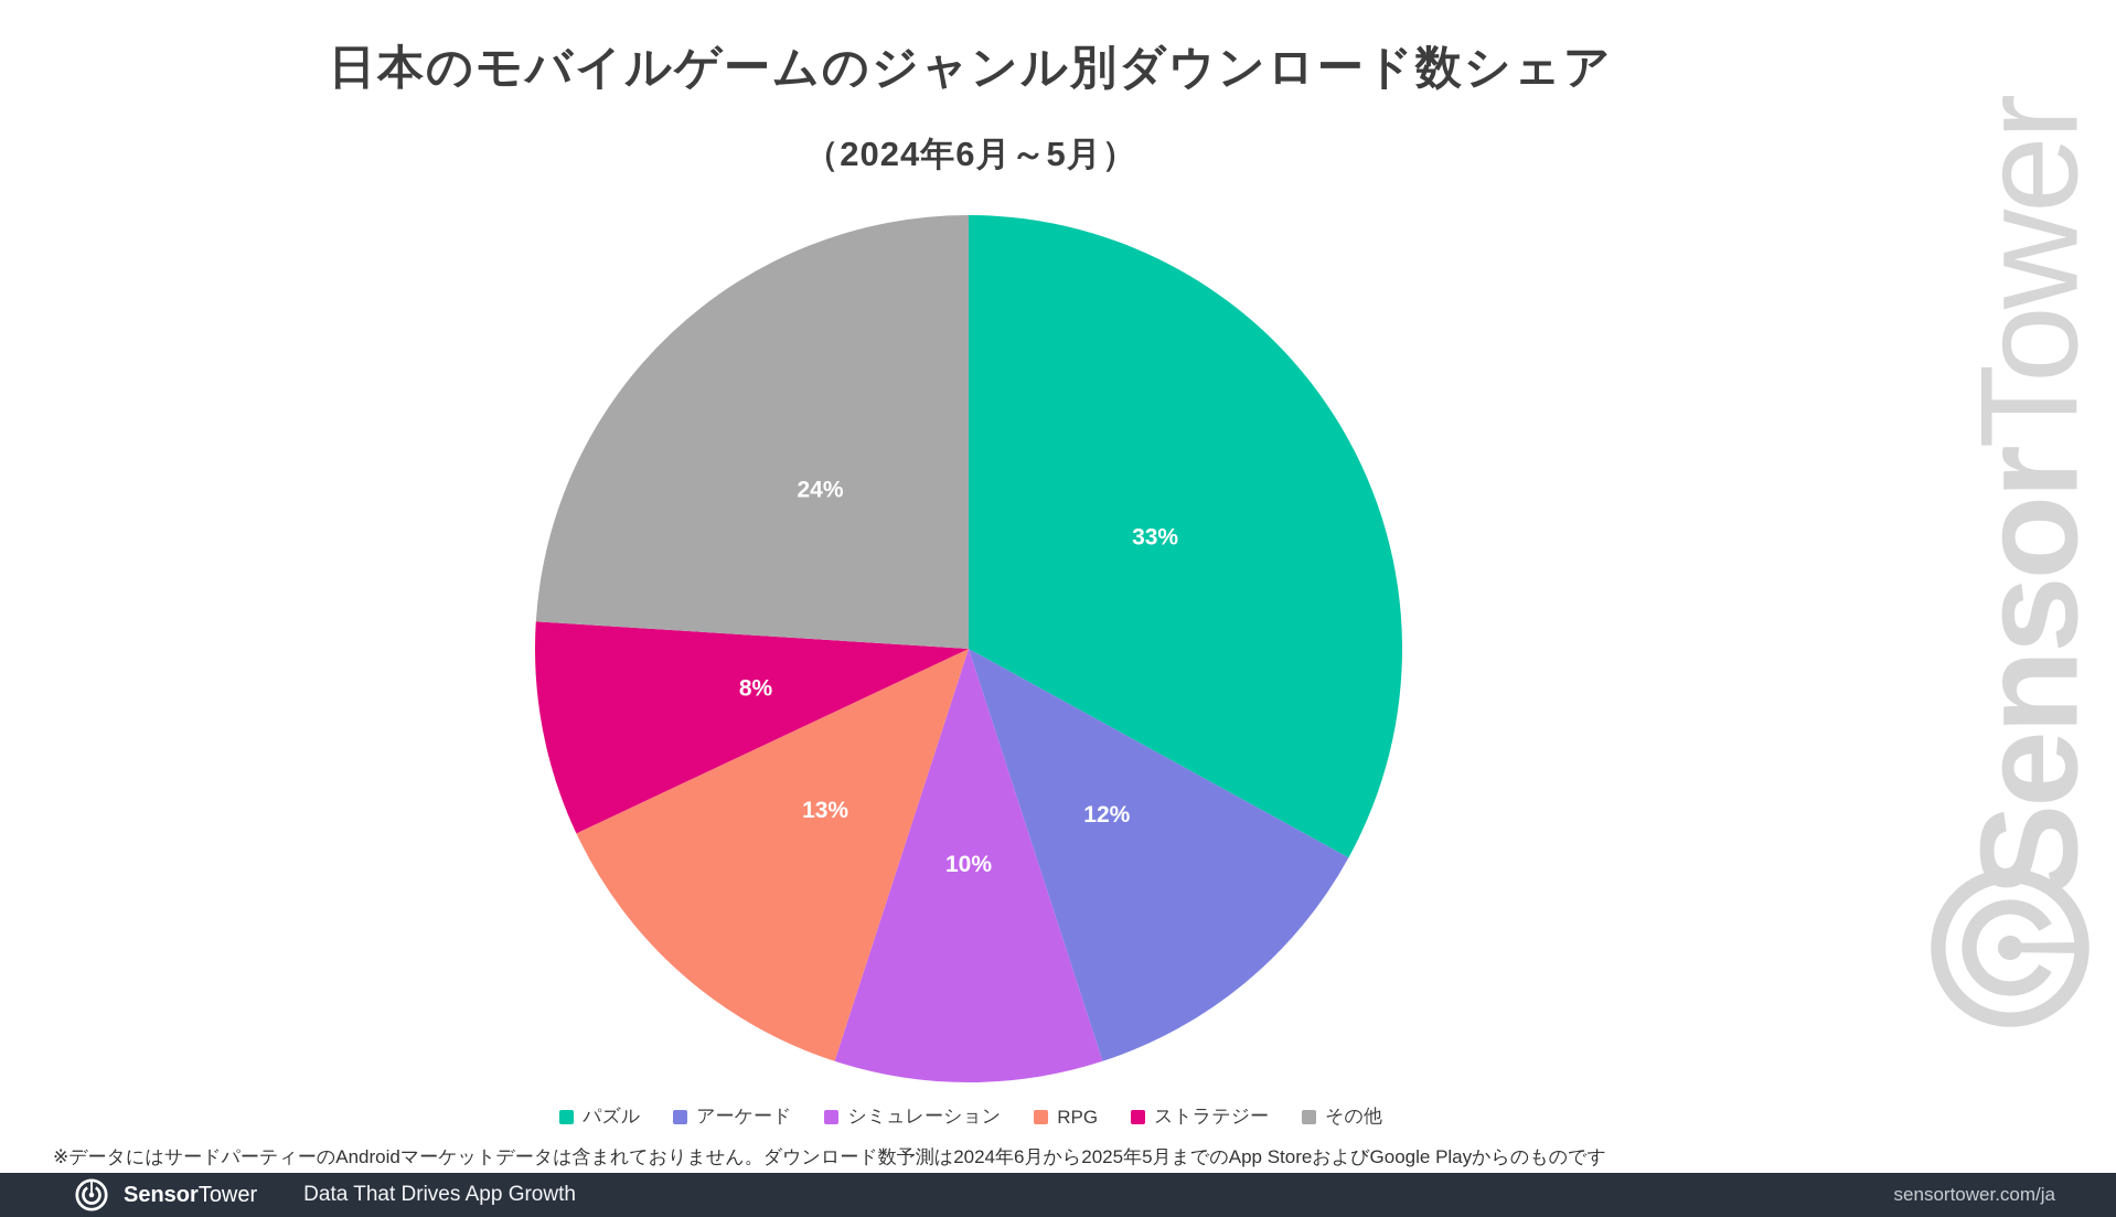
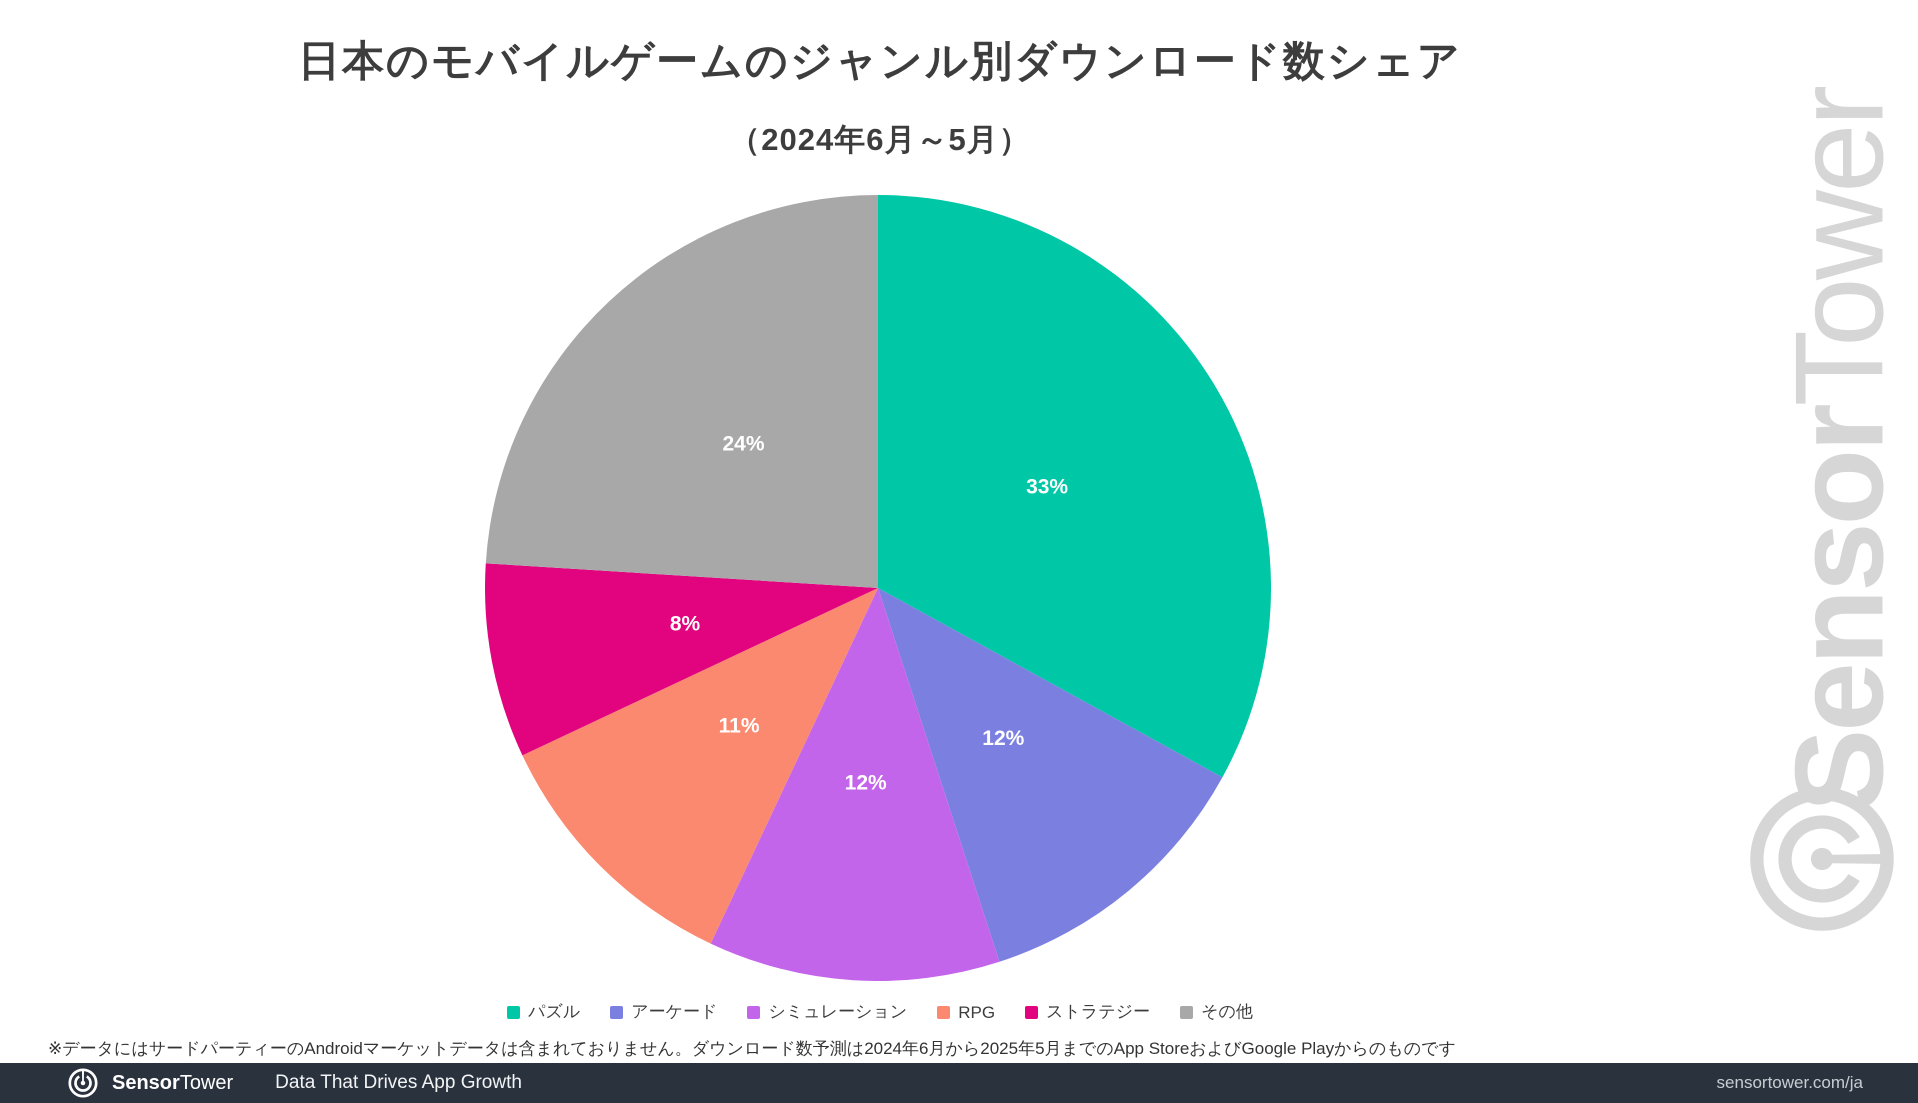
シミュレーション: 10% -> 12%
RPG: 13% -> 11%
